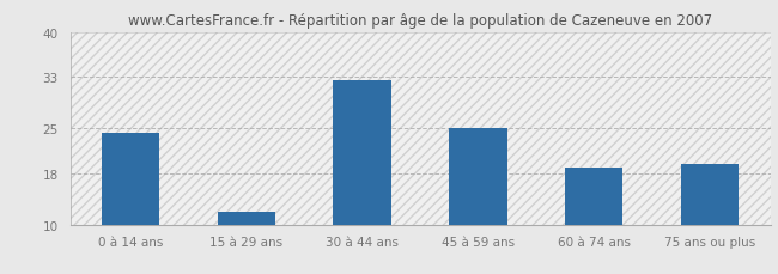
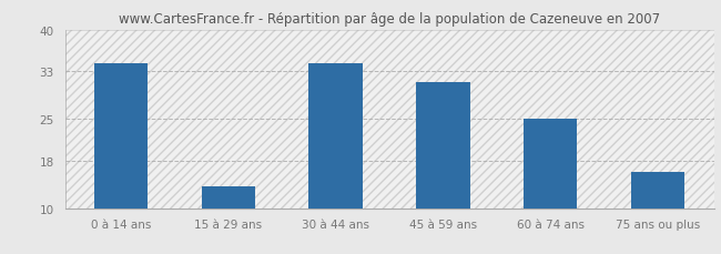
0 à 14 ans: 24.2 -> 34.4
15 à 29 ans: 12.0 -> 13.6
30 à 44 ans: 32.5 -> 34.4
45 à 59 ans: 25.0 -> 31.2
60 à 74 ans: 18.8 -> 25.0
75 ans ou plus: 19.5 -> 16.0
